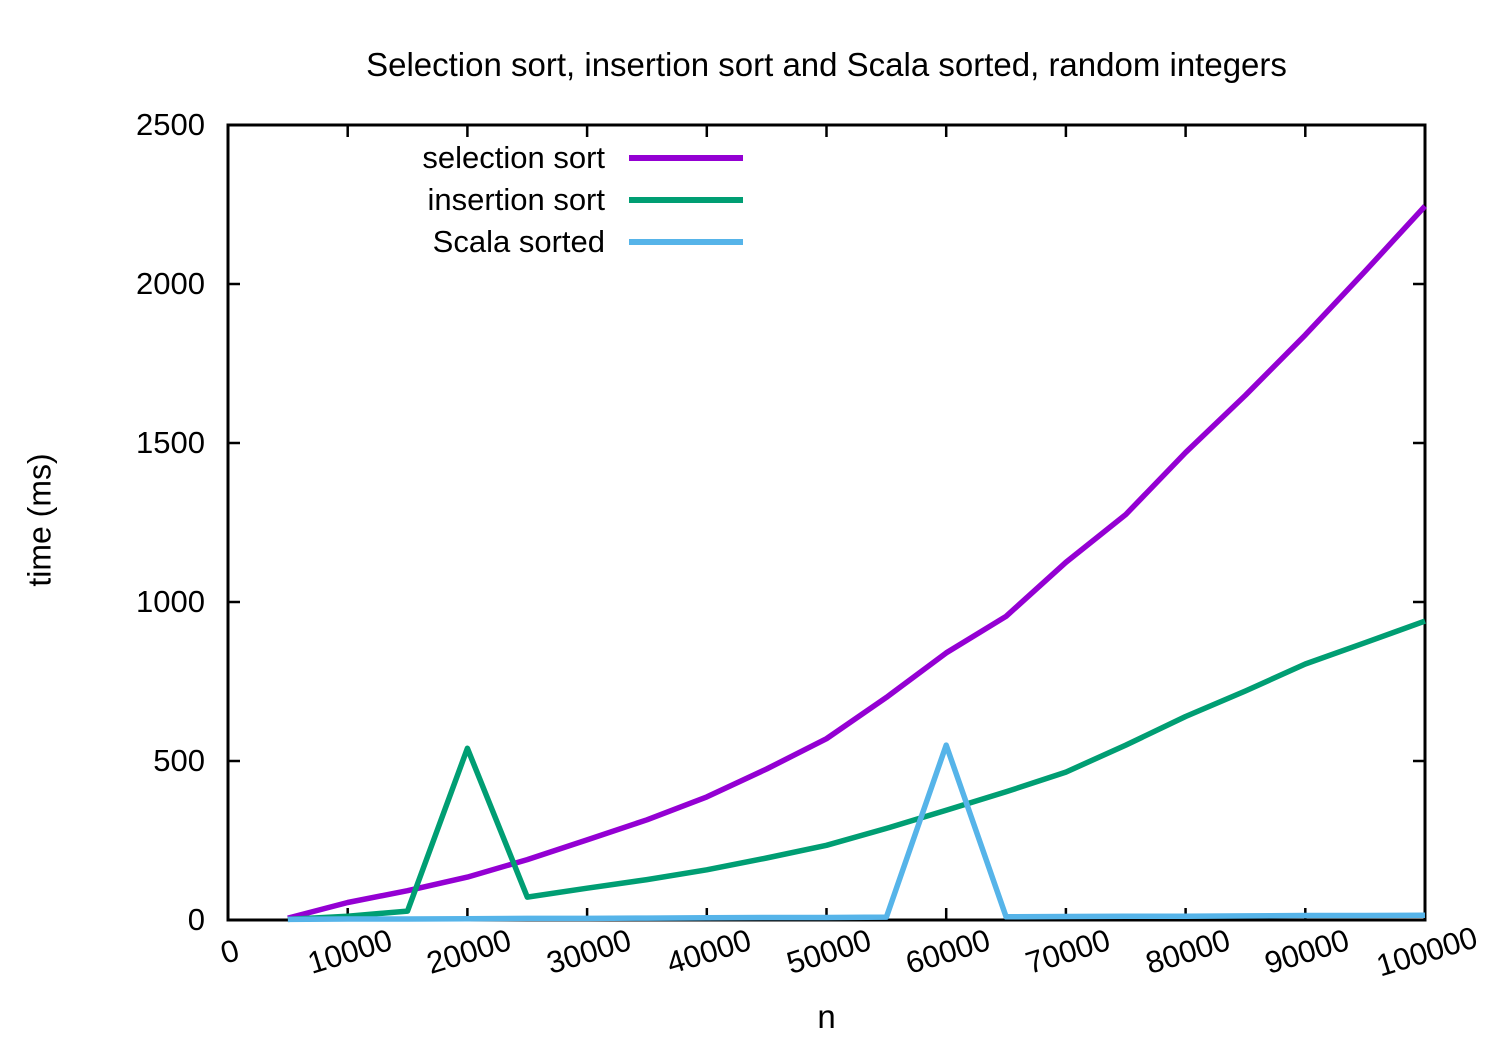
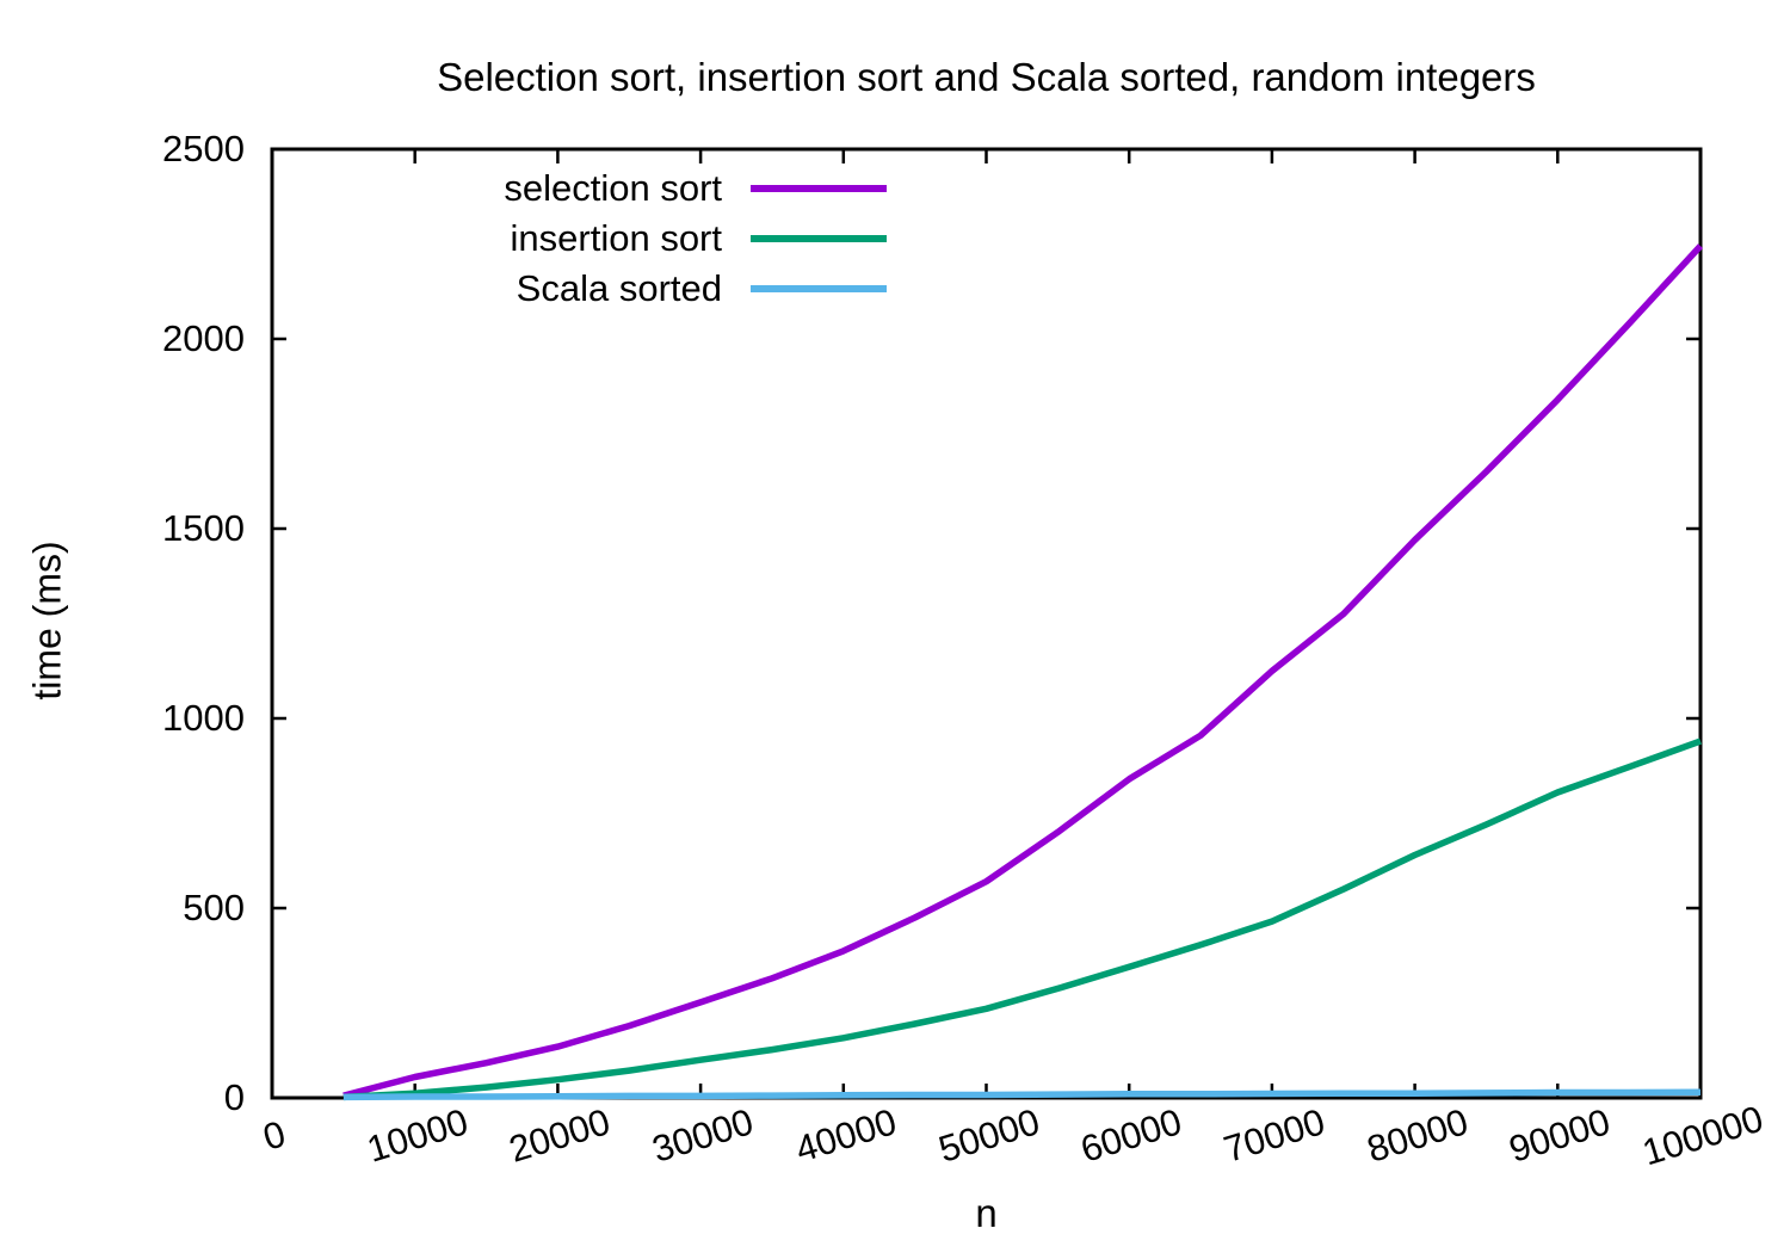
insertion sort/20000: 540 -> 50
Scala sorted/60000: 550 -> 10
